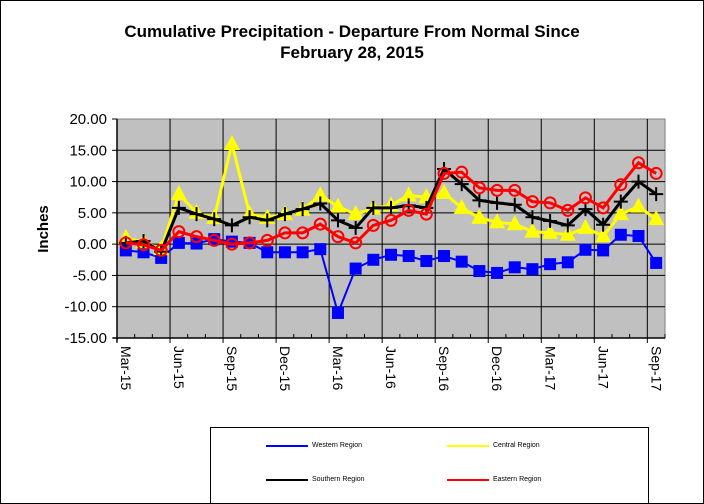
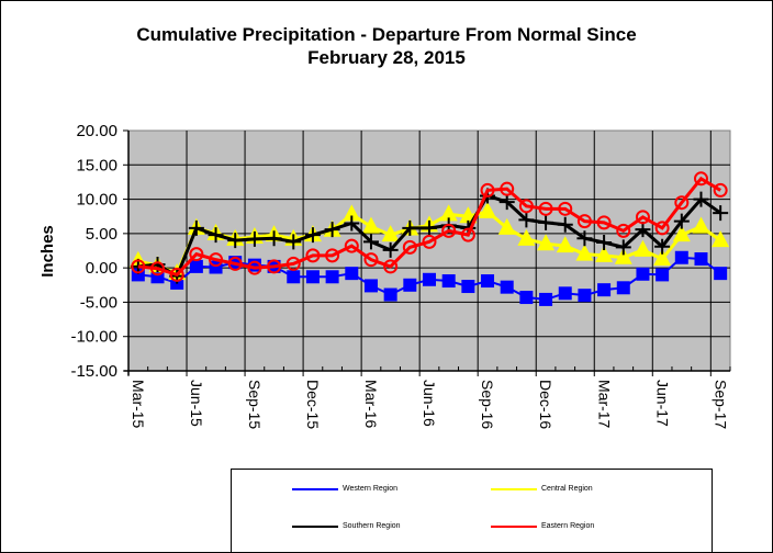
Central Region/Jun-15: 8 -> 6
Central Region/Sep-15: 16 -> 4
Southern Region/Sep-15: 3 -> 4
Western Region/Mar-16: -11 -> -3
Southern Region/Sep-16: 12 -> 10
Western Region/Sep-17: -3 -> -1
